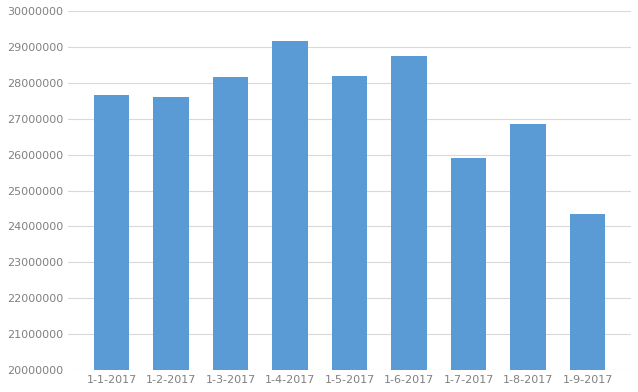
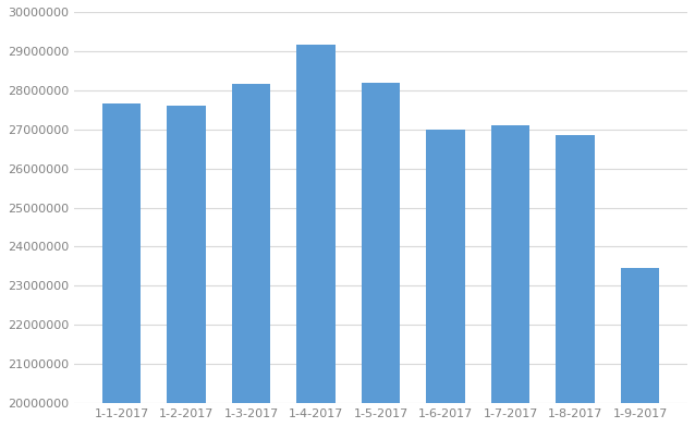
1-6-2017: 28750000 -> 27000000
1-7-2017: 25900000 -> 27100000
1-9-2017: 24350000 -> 23450000
